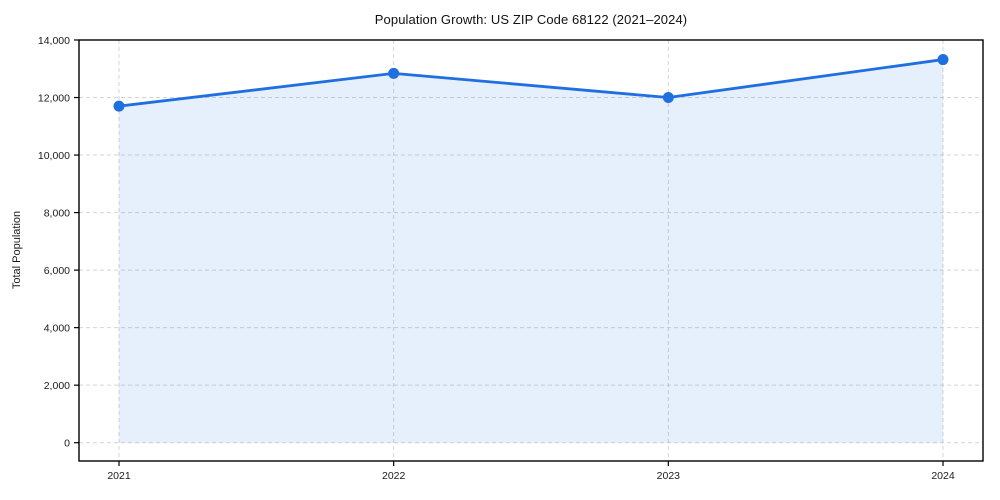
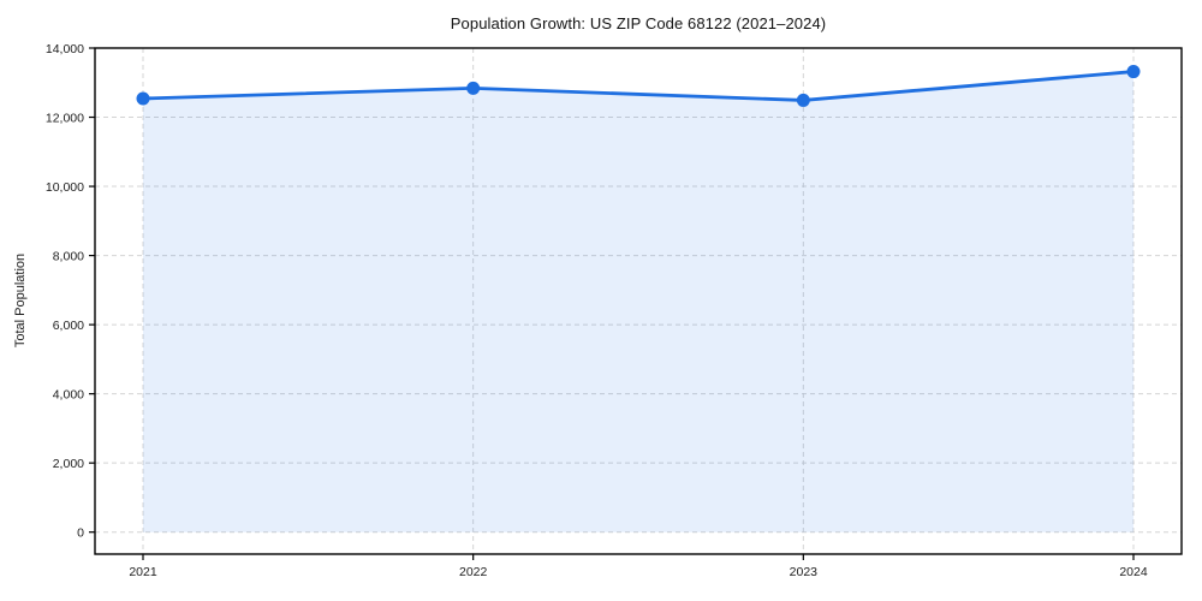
2021: 11700 -> 12500
2023: 12000 -> 12500
